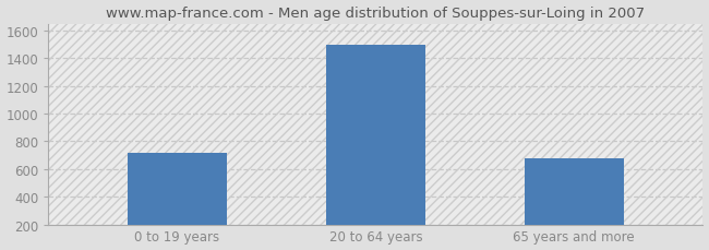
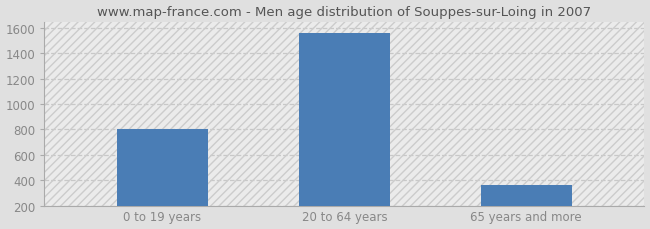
0 to 19 years: 720 -> 800
20 to 64 years: 1500 -> 1560
65 years and more: 680 -> 360
